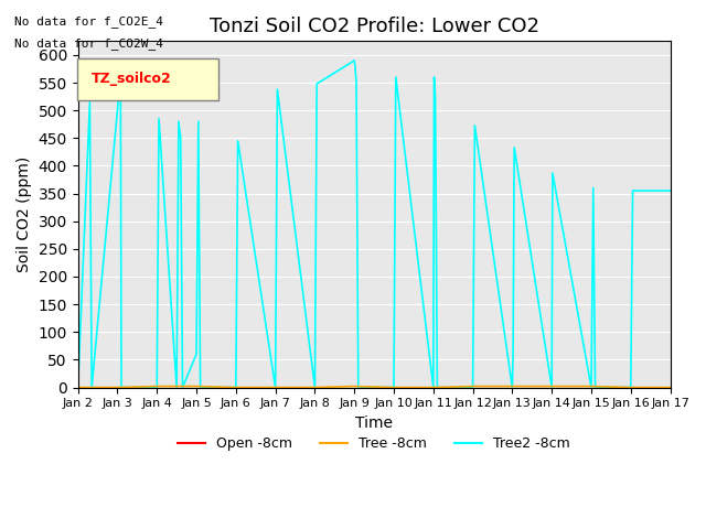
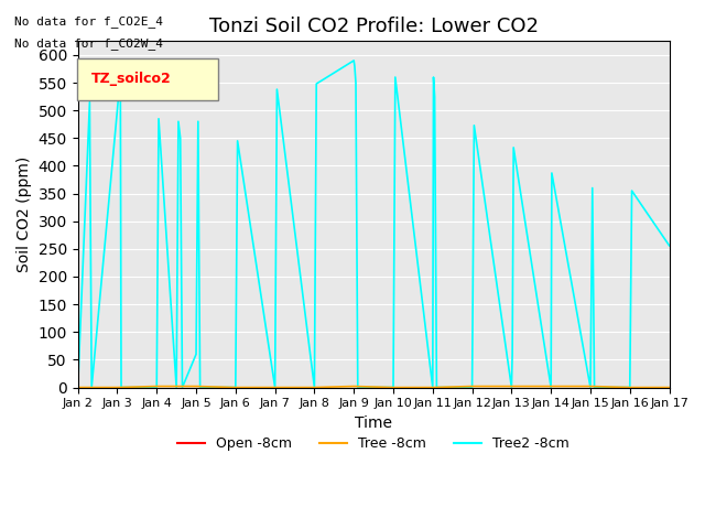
Tree2 -8cm/Jan 17: 355 -> 256
